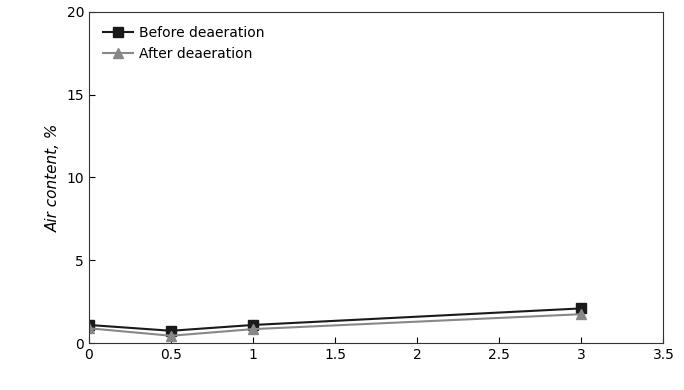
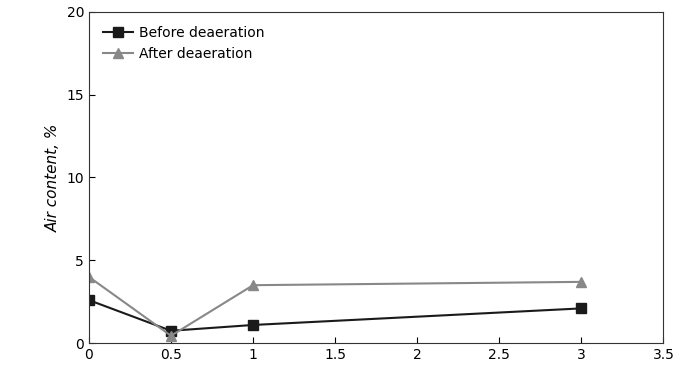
Before deaeration/0: 1.1 -> 2.6
After deaeration/0: 0.9 -> 4.0
After deaeration/1: 0.8 -> 3.5
After deaeration/3: 1.8 -> 3.7
